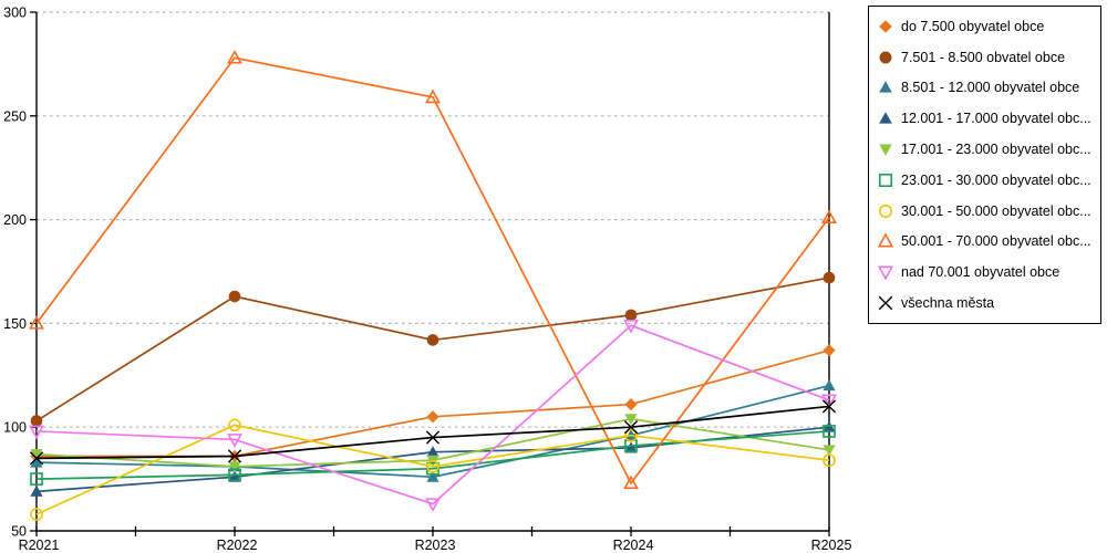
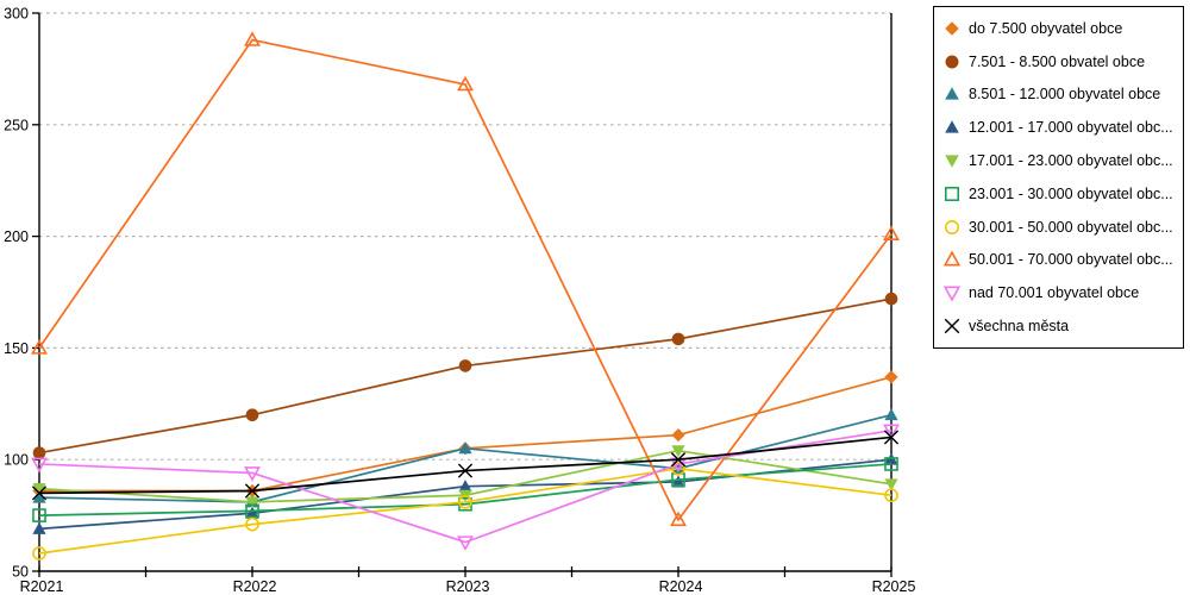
7.501 - 8.500 obvatel obce/R2022: 163 -> 120
30.001 - 50.000 obyvatel obc.../R2022: 101 -> 71
50.001 - 70.000 obyvatel obc.../R2022: 278 -> 288
8.501 - 12.000 obyvatel obce/R2023: 76 -> 105
50.001 - 70.000 obyvatel obc.../R2023: 259 -> 268
nad 70.001 obyvatel obce/R2024: 149 -> 98
